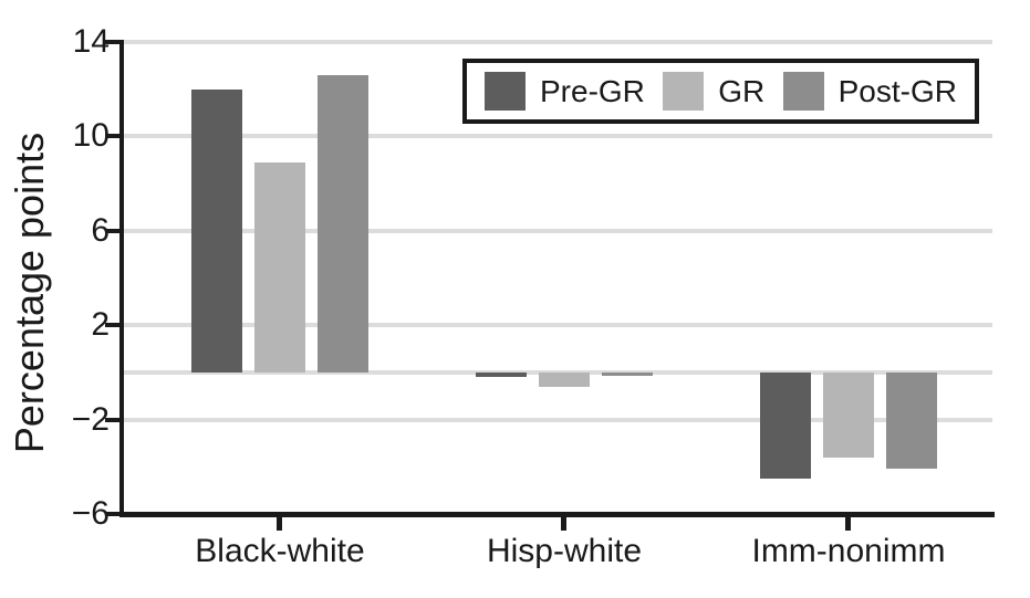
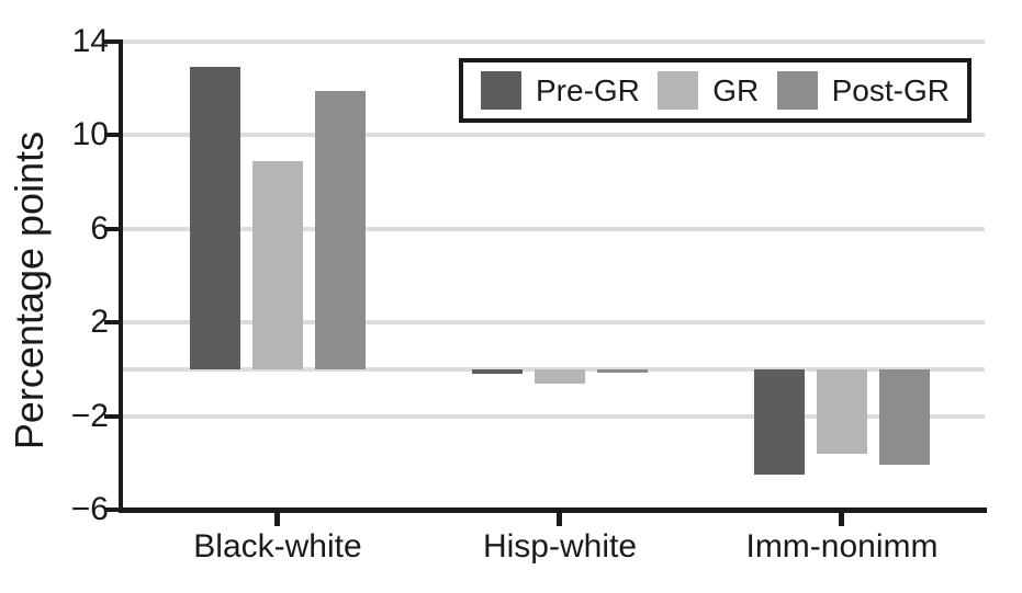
Pre-GR/Black-white: 12.0 -> 12.9
Post-GR/Black-white: 12.6 -> 11.9
